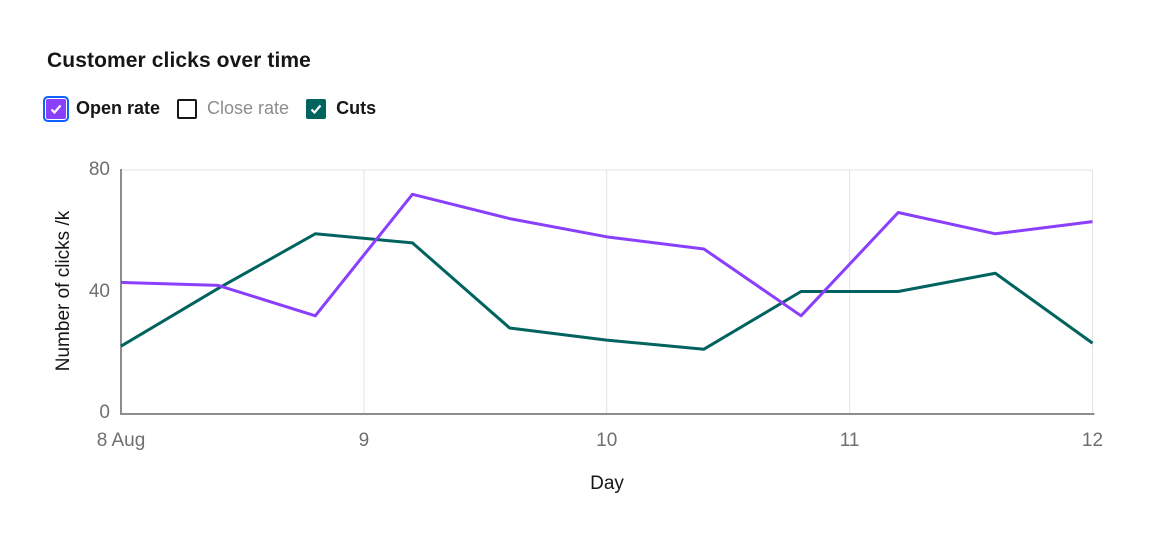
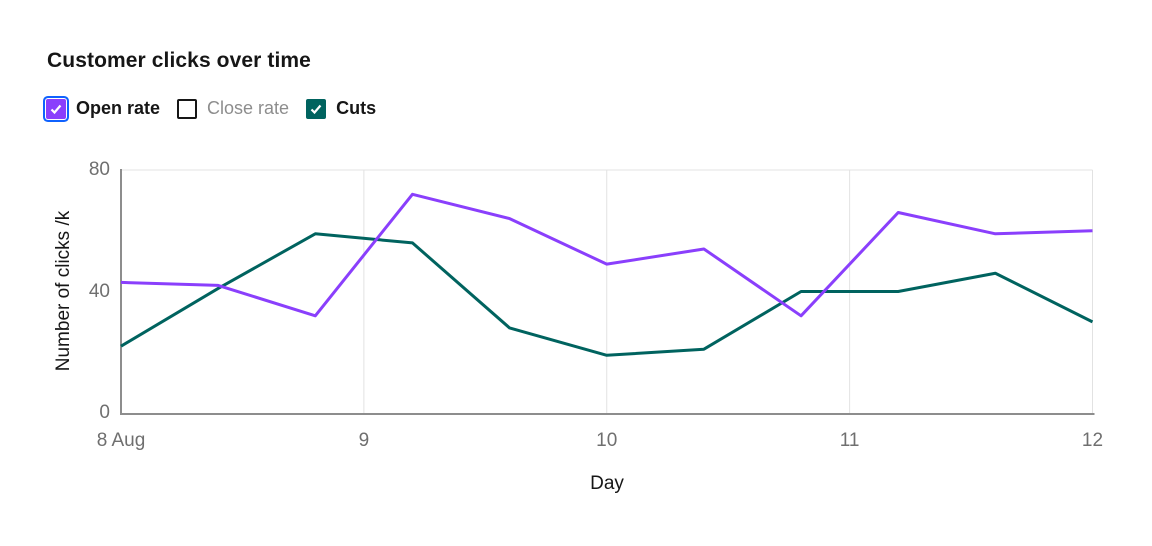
Open rate/10: 58 -> 49
Cuts/10: 24 -> 19
Open rate/12: 63 -> 60
Cuts/12: 23 -> 30
